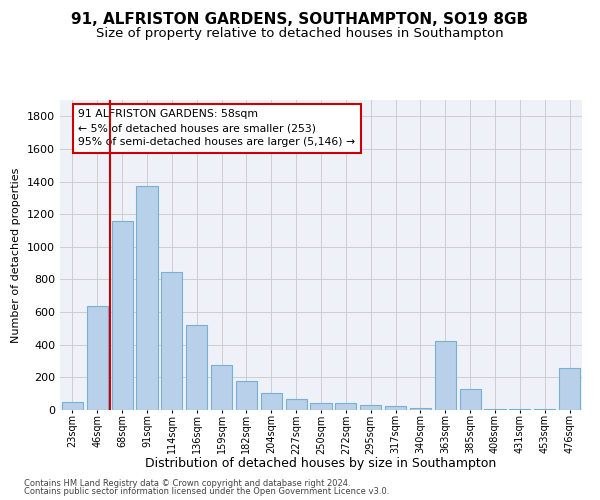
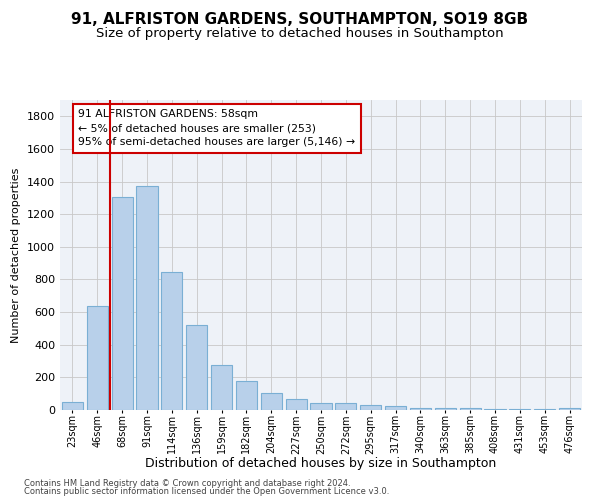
68sqm: 1160 -> 1300
363sqm: 420 -> 10
385sqm: 130 -> 10
476sqm: 260 -> 20
